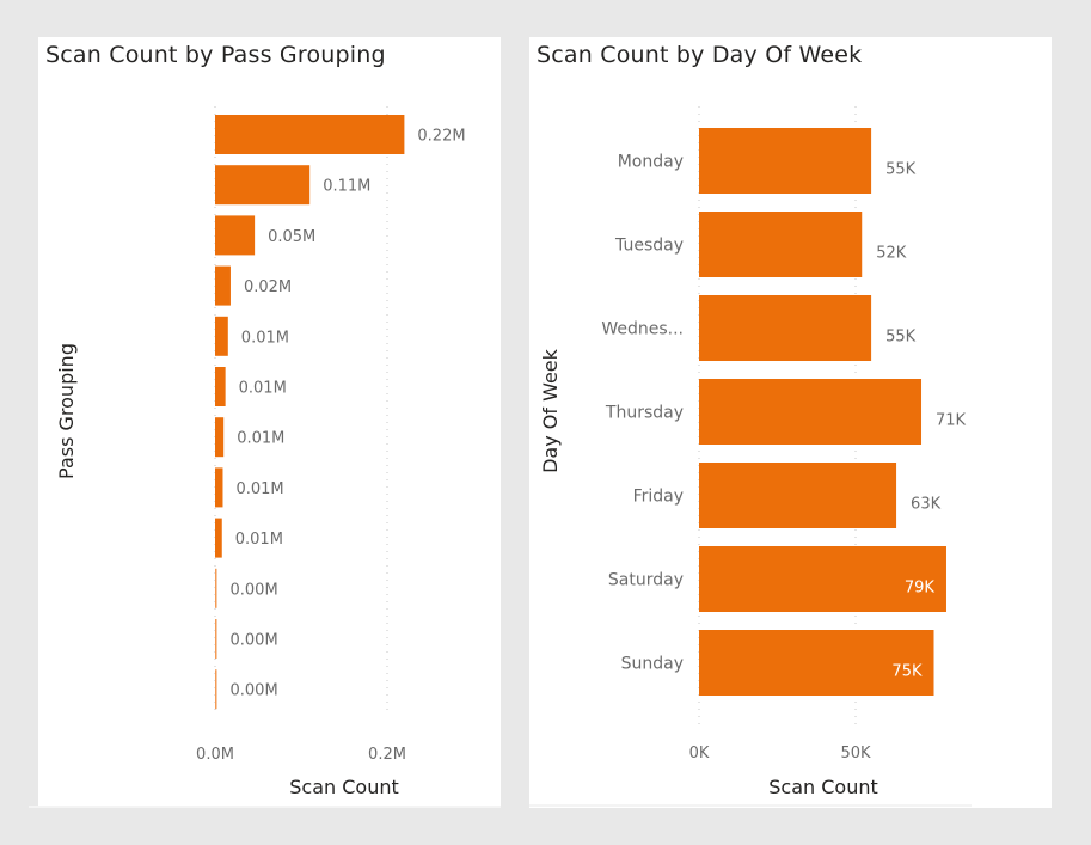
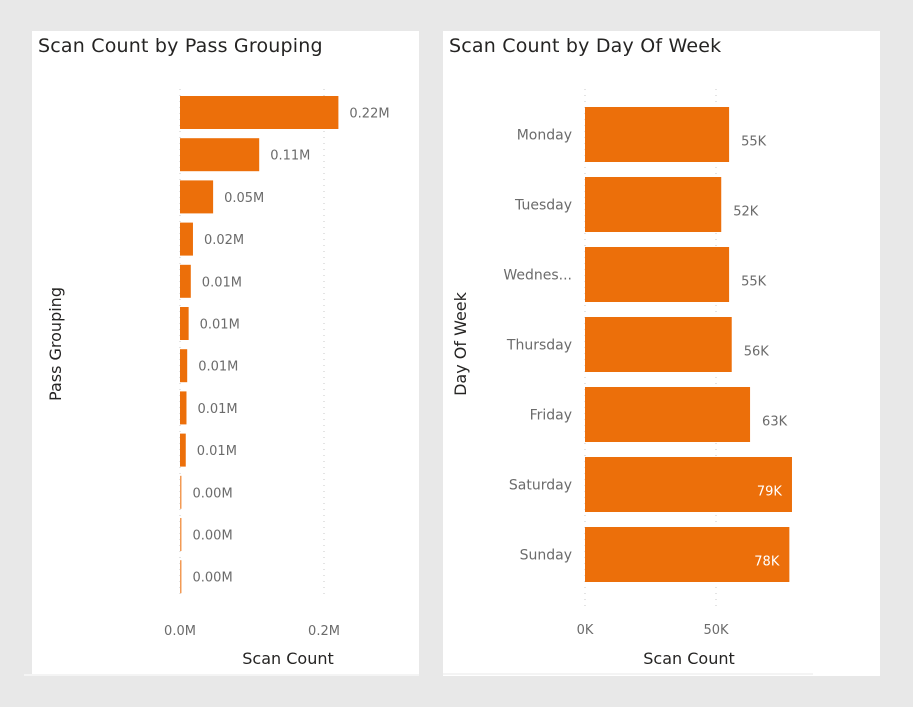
Scan Count by Day Of Week/Thursday: 71K -> 56K
Scan Count by Day Of Week/Sunday: 75K -> 78K
